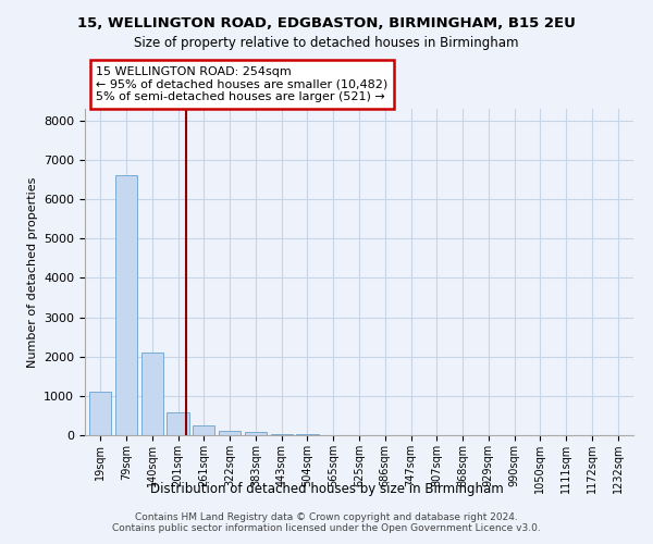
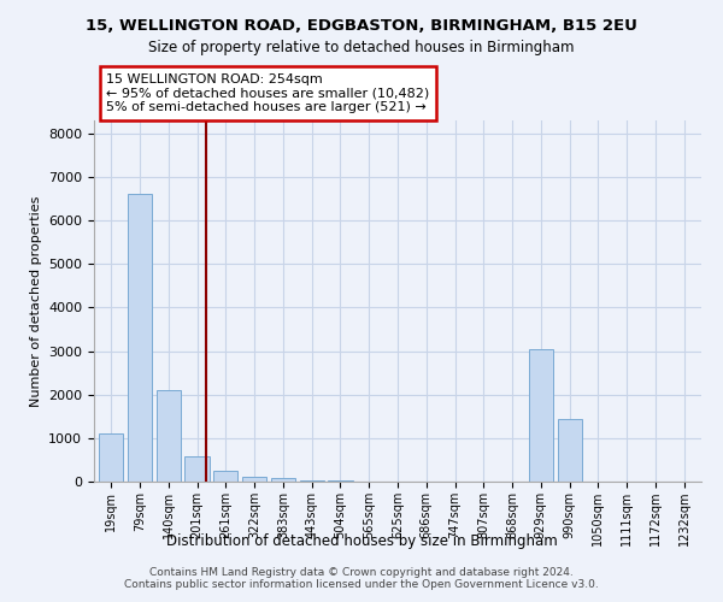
929sqm: 0 -> 3050
990sqm: 0 -> 1450
